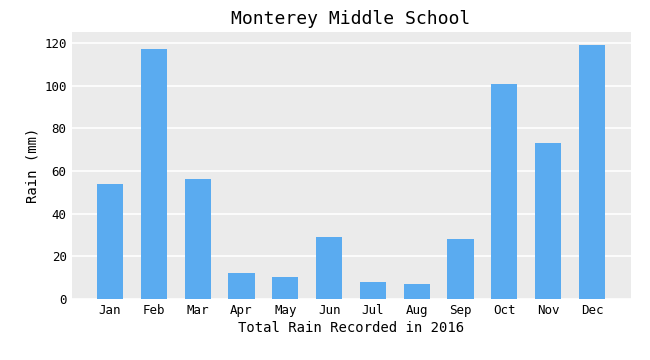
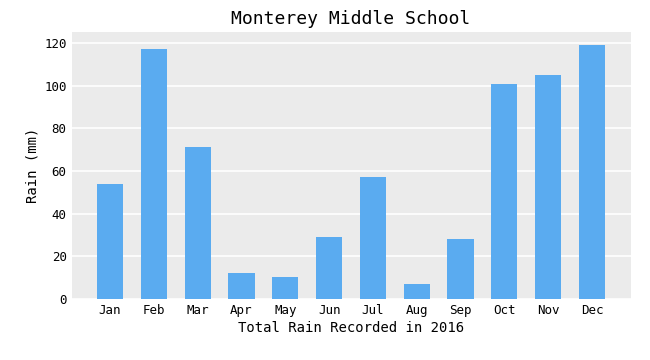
Mar: 56 -> 71
Jul: 8 -> 57
Nov: 73 -> 105
